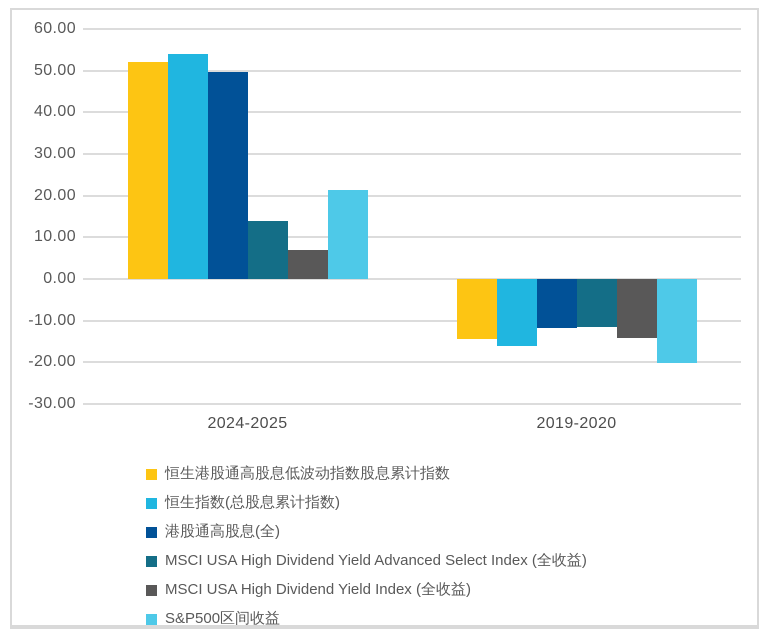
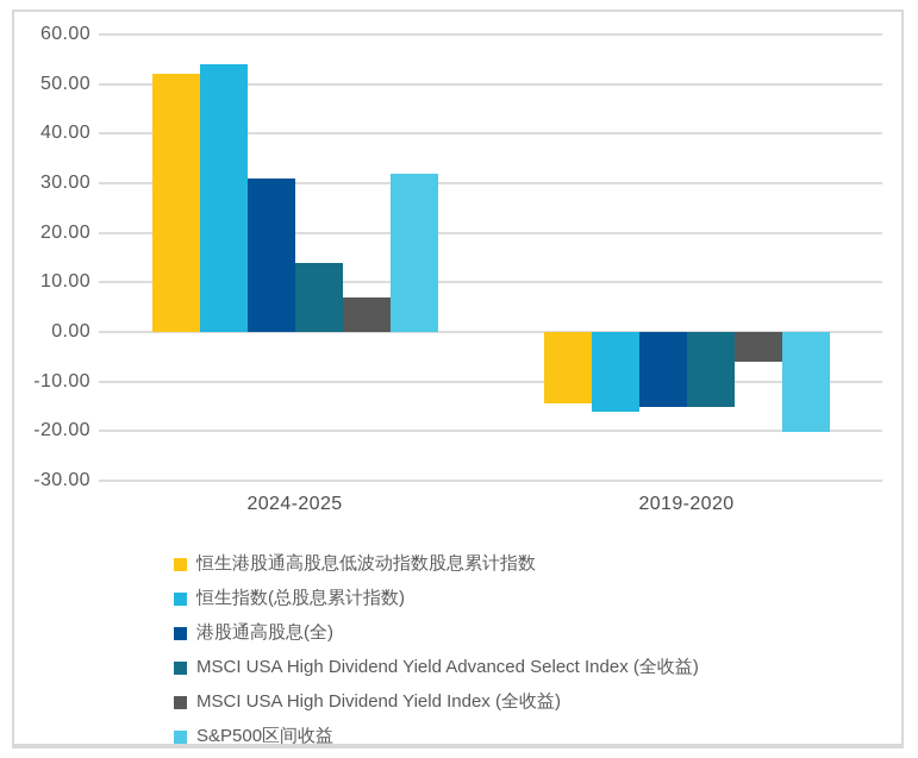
港股通高股息(全)/2024-2025: 50 -> 31
S&P500区间收益/2024-2025: 21 -> 32
港股通高股息(全)/2019-2020: -12 -> -15
MSCI USA High Dividend Yield Advanced Select Index (全收益)/2019-2020: -11 -> -15
MSCI USA High Dividend Yield Index (全收益)/2019-2020: -14 -> -6
